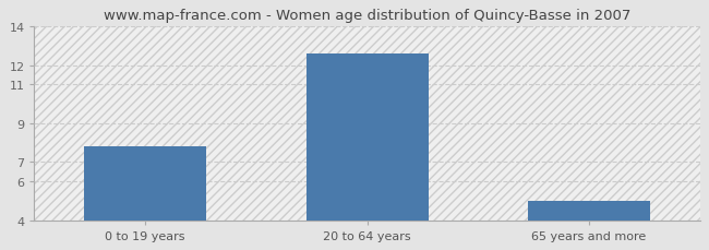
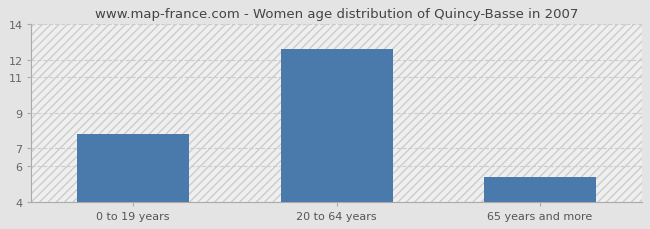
65 years and more: 5.0 -> 5.4
